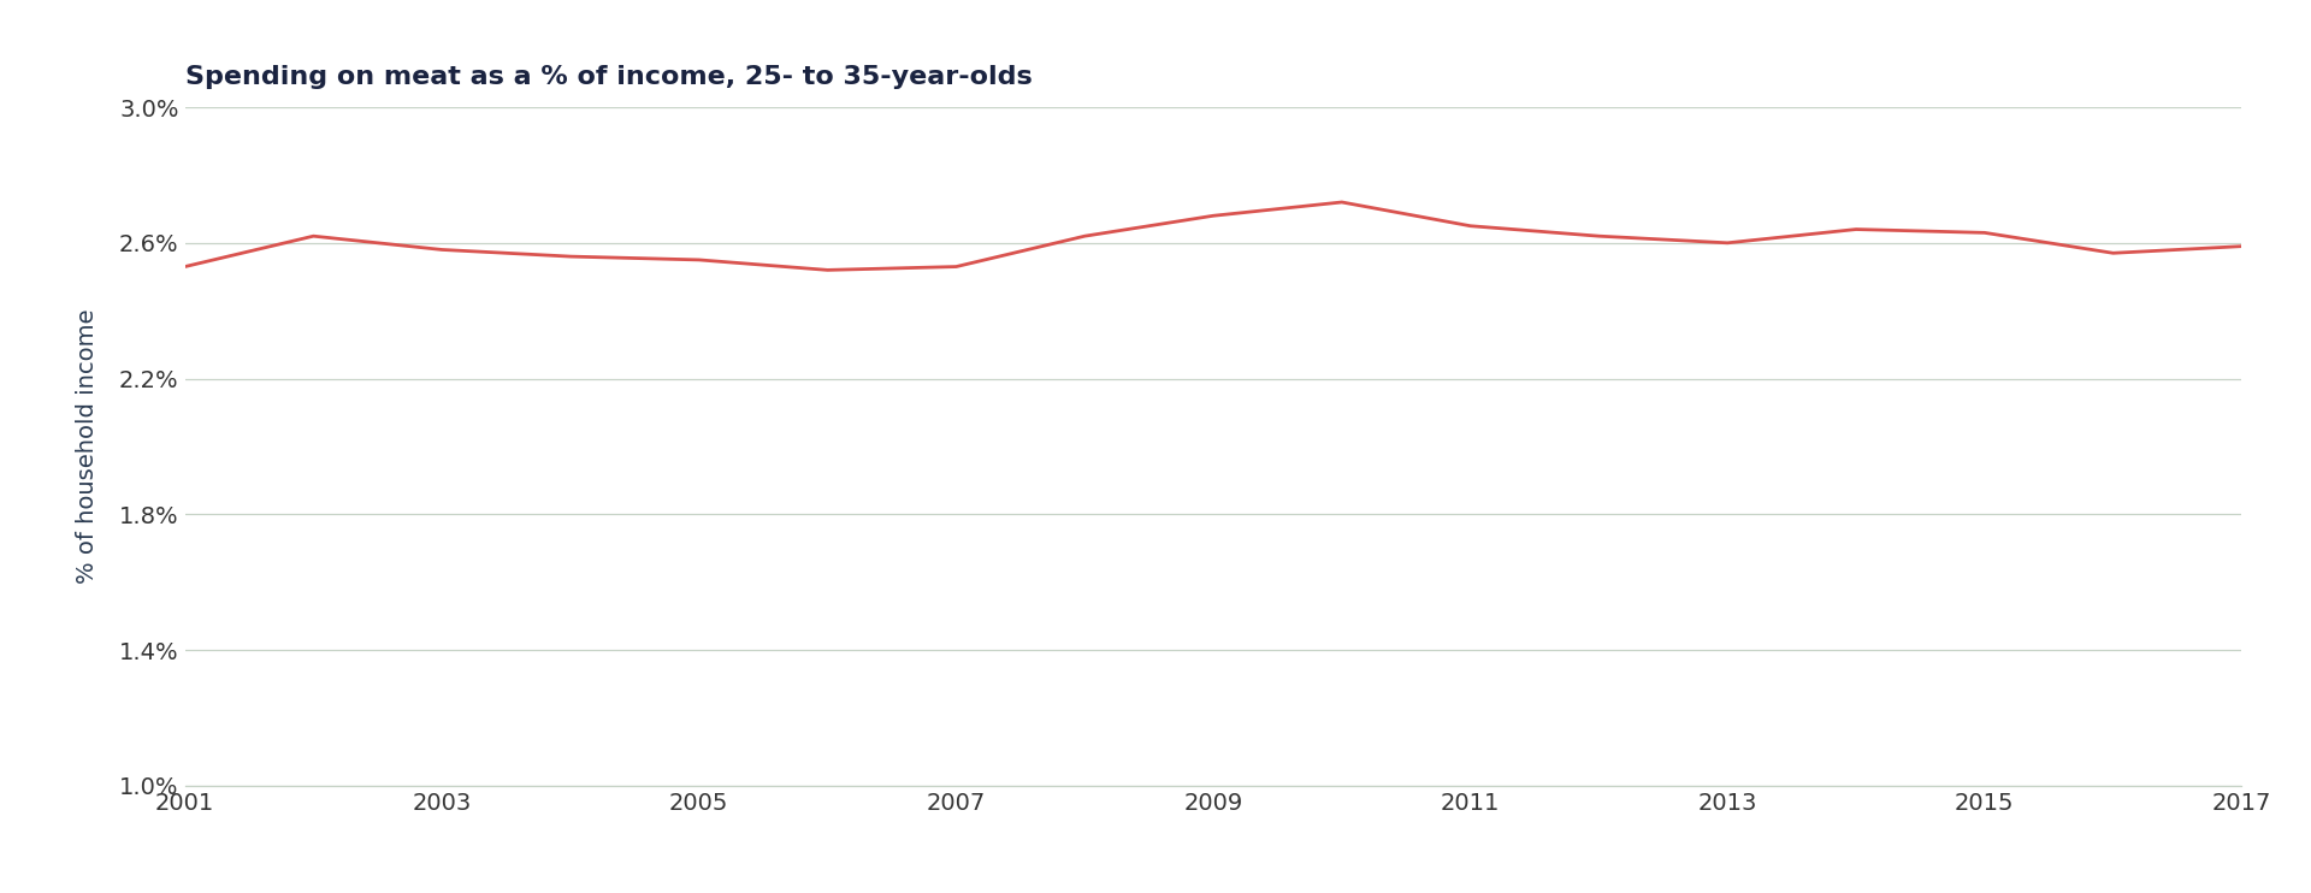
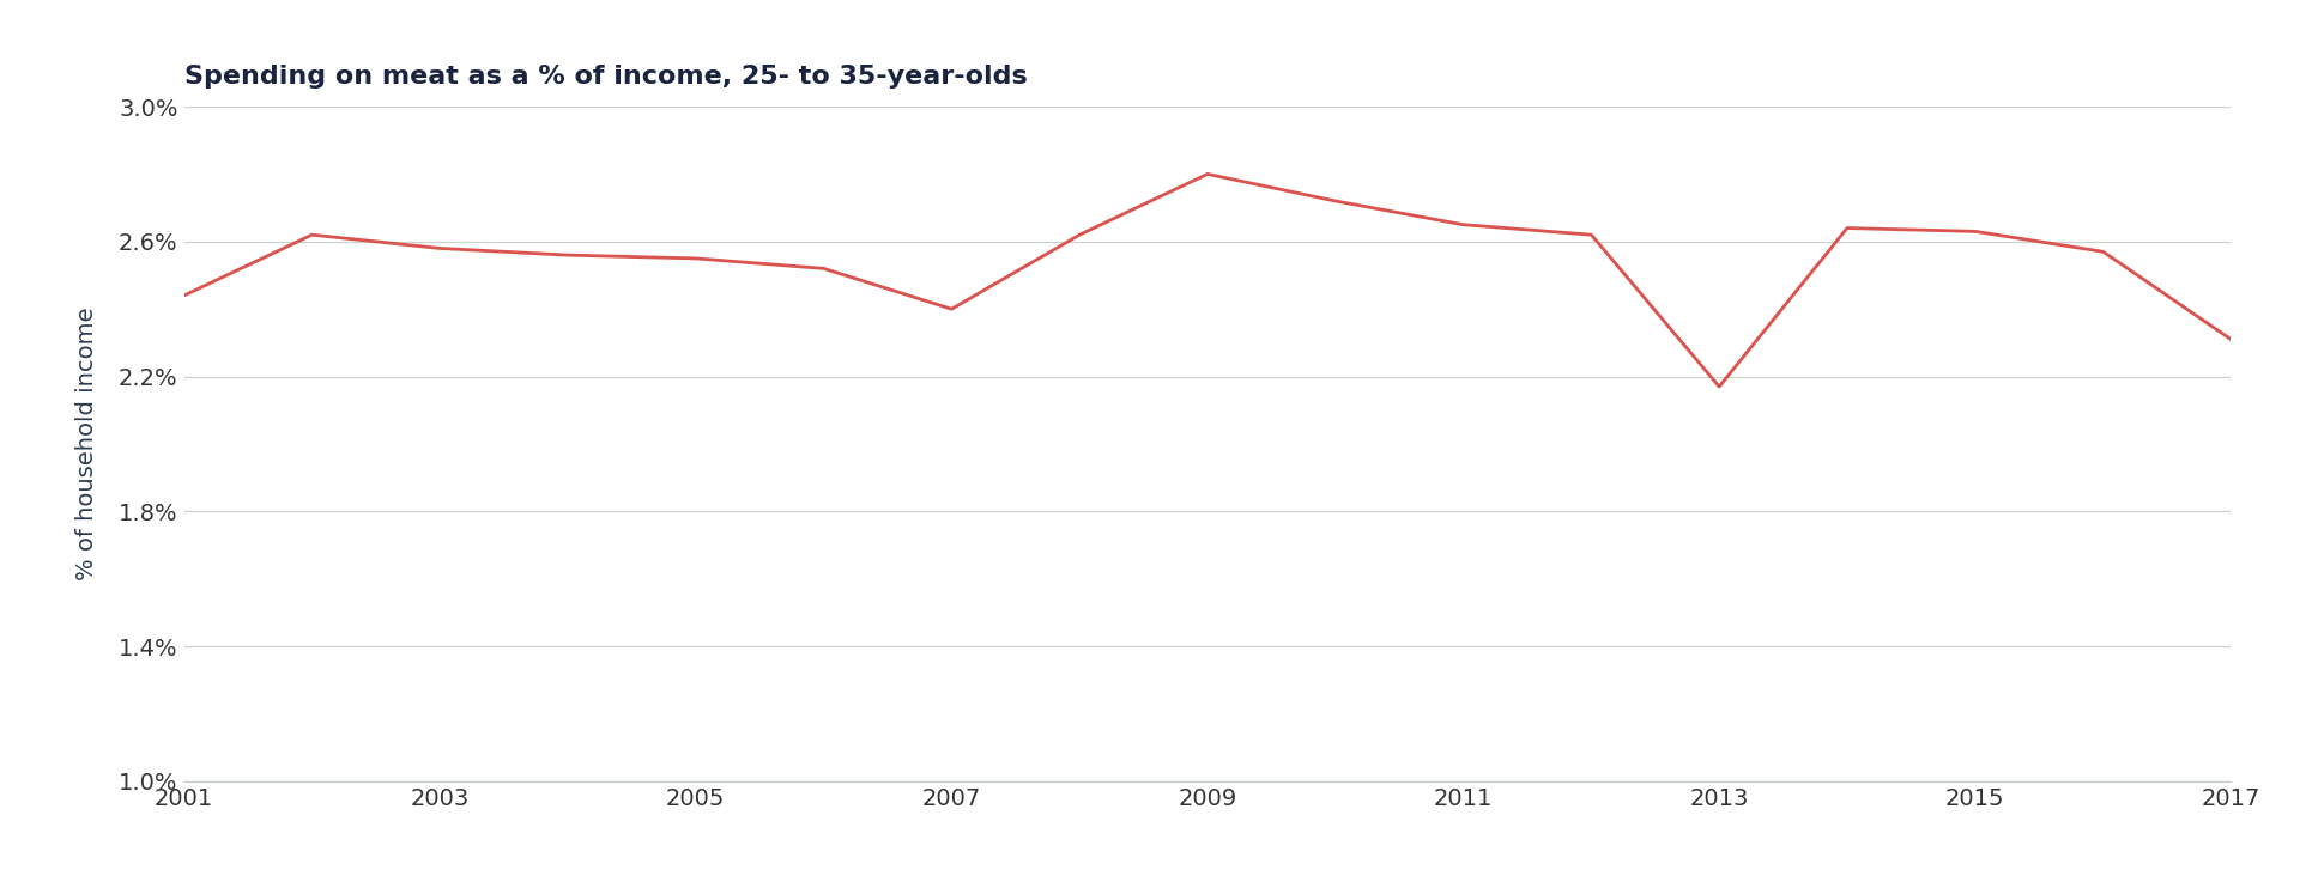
2001: 2.53% -> 2.44%
2007: 2.53% -> 2.40%
2009: 2.68% -> 2.80%
2013: 2.60% -> 2.17%
2017: 2.59% -> 2.31%
